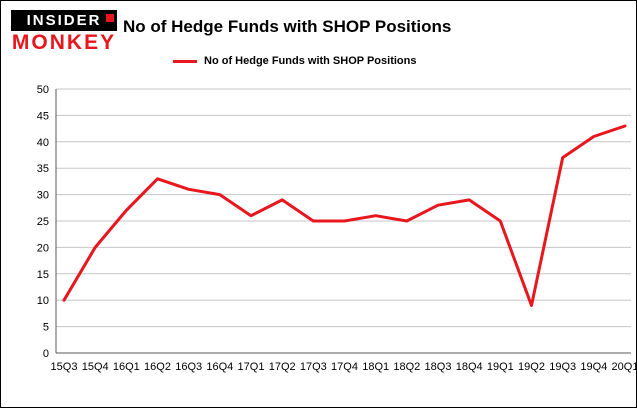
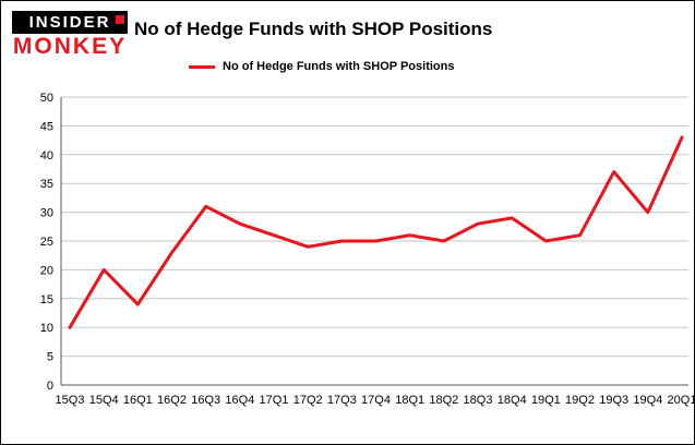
16Q1: 27 -> 14
16Q2: 33 -> 23
16Q4: 30 -> 28
17Q2: 29 -> 24
19Q2: 9 -> 26
19Q4: 41 -> 30
